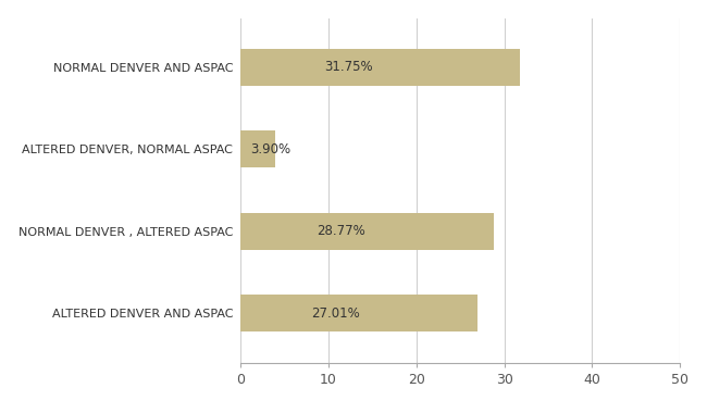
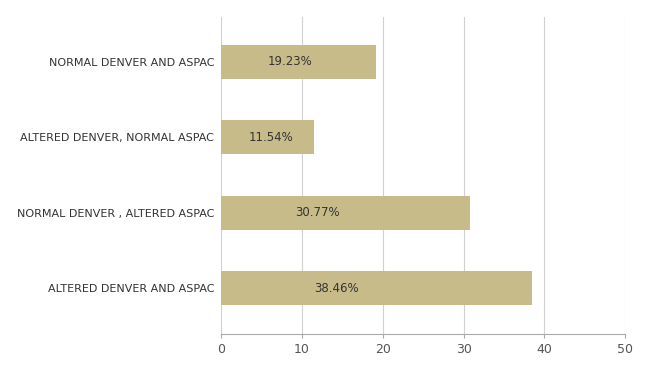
NORMAL DENVER AND ASPAC: 31.75% -> 19.23%
ALTERED DENVER, NORMAL ASPAC: 3.90% -> 11.54%
NORMAL DENVER , ALTERED ASPAC: 28.77% -> 30.77%
ALTERED DENVER AND ASPAC: 27.01% -> 38.46%
